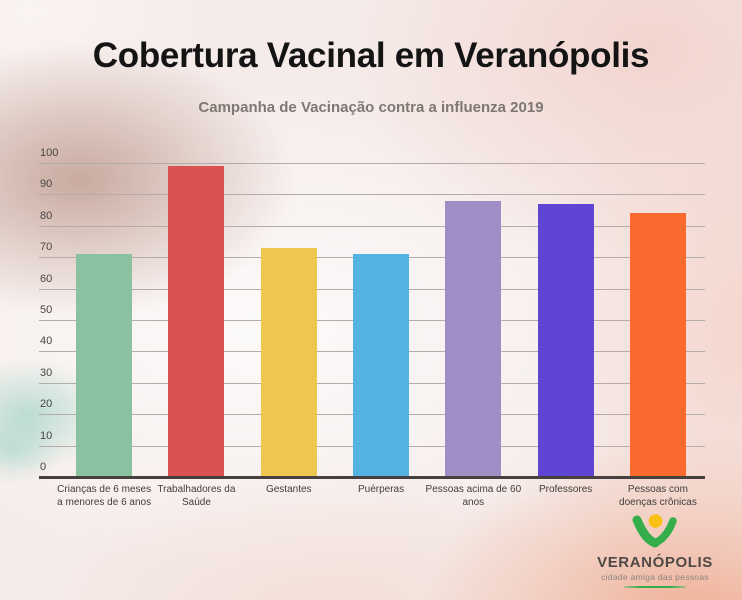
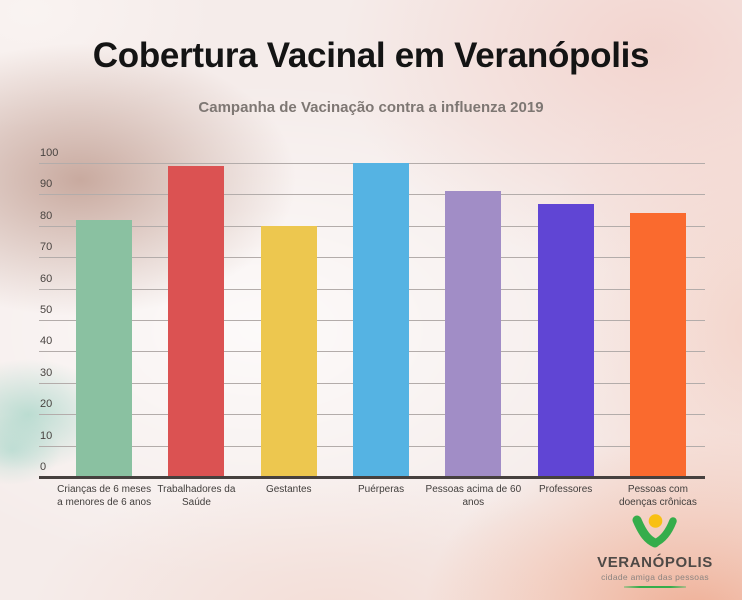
Crianças de 6 meses a menores de 6 anos: 71 -> 82
Gestantes: 73 -> 80
Puérperas: 71 -> 100
Pessoas acima de 60 anos: 88 -> 91
